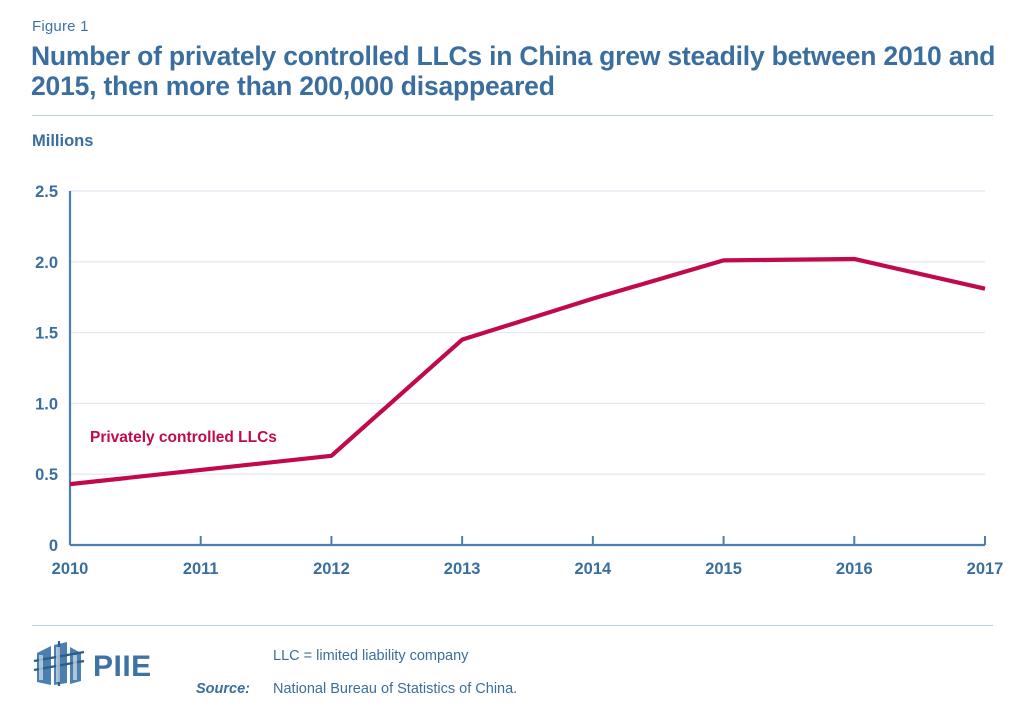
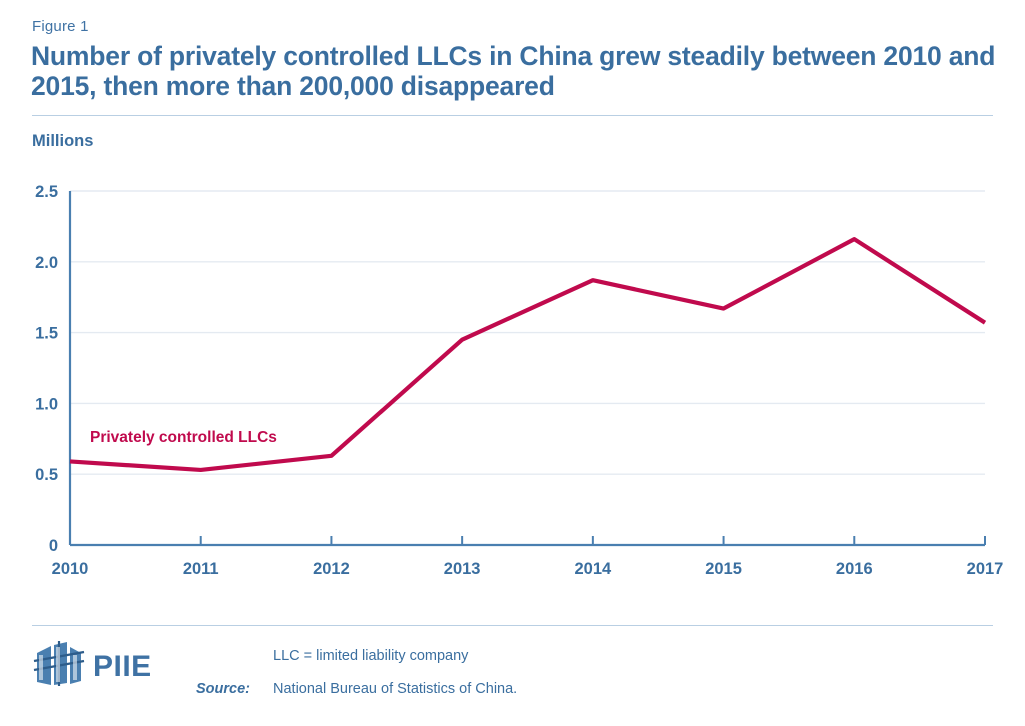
2010: 0.43 -> 0.59
2014: 1.74 -> 1.87
2015: 2.01 -> 1.67
2016: 2.02 -> 2.16
2017: 1.81 -> 1.57
